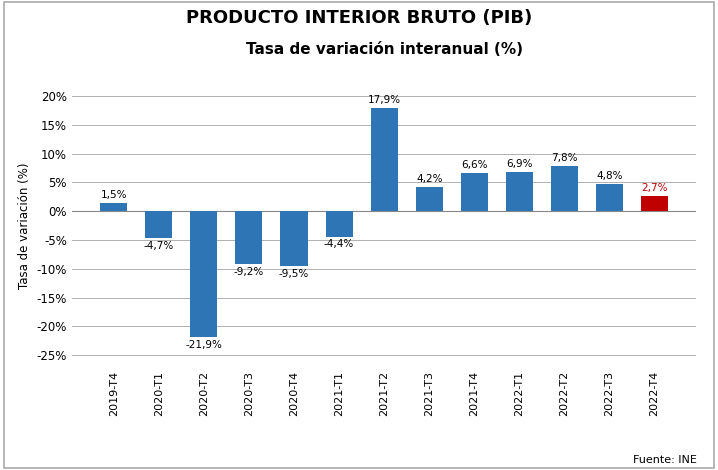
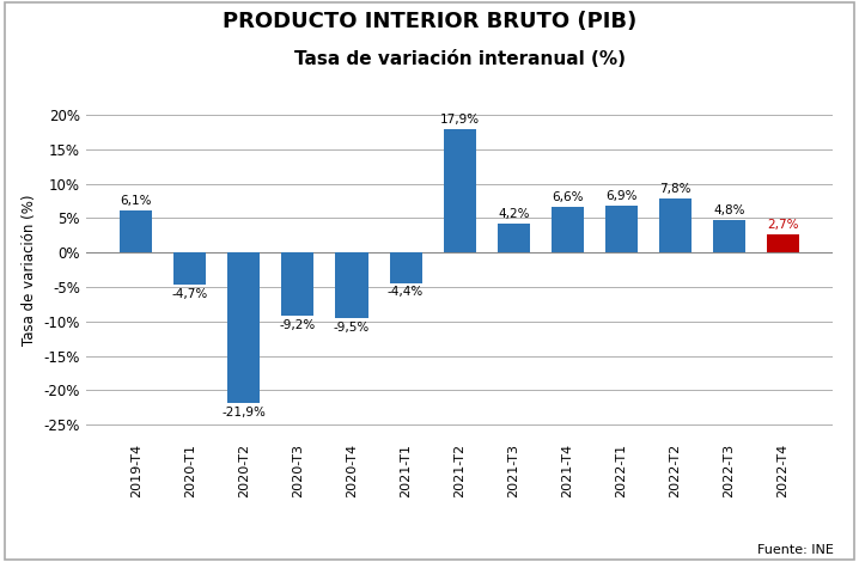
2019-T4: 1,5% -> 6,1%
